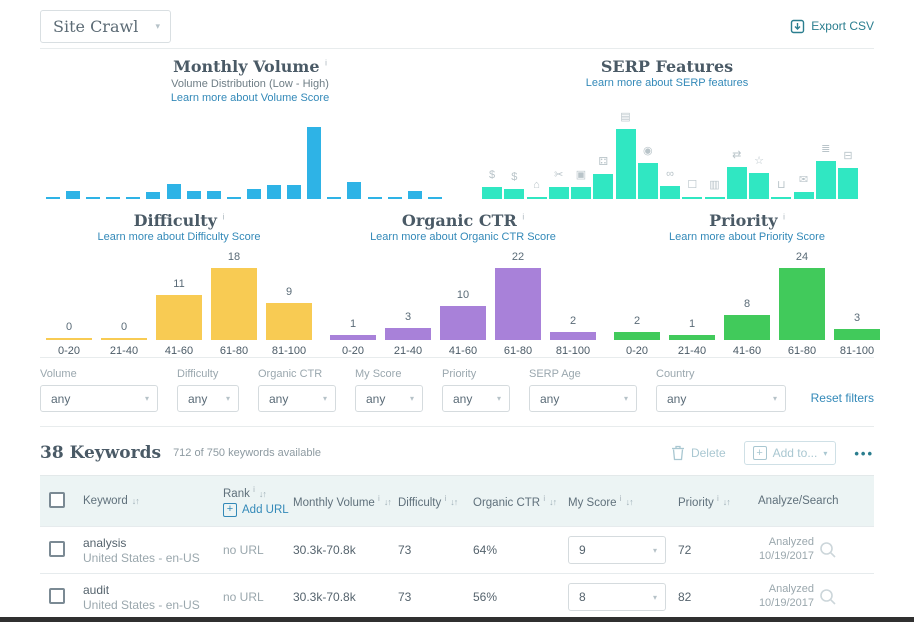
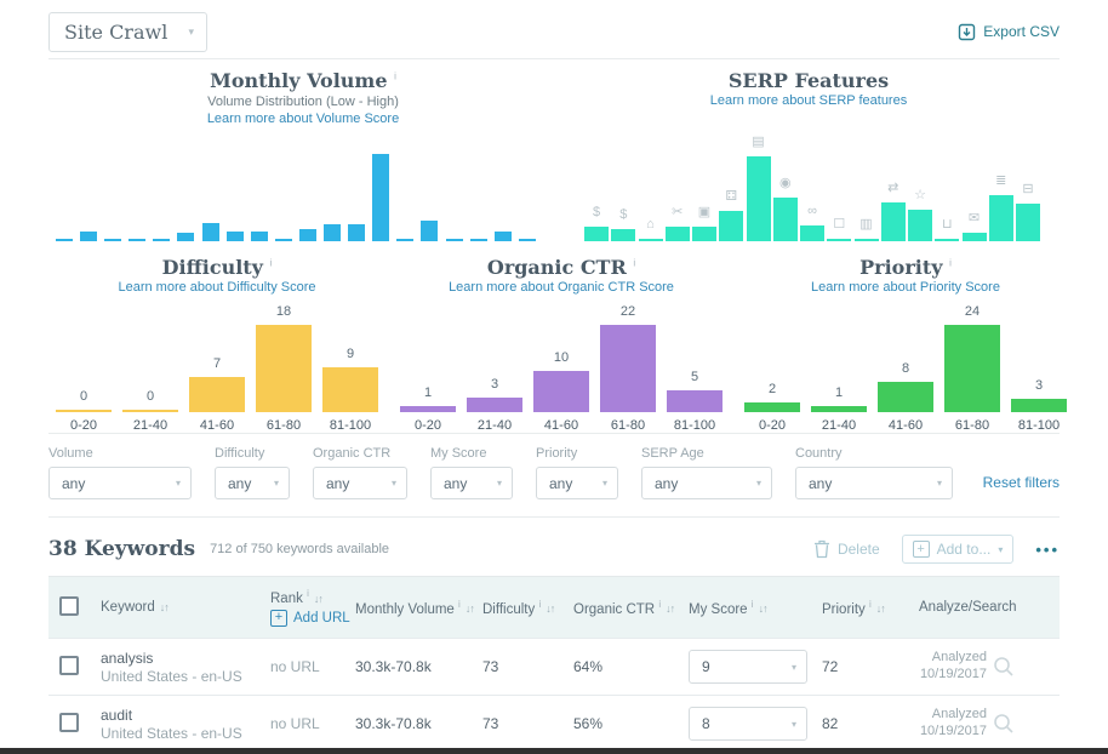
Difficulty/41-60: 11 -> 7
Organic CTR/81-100: 2 -> 5
